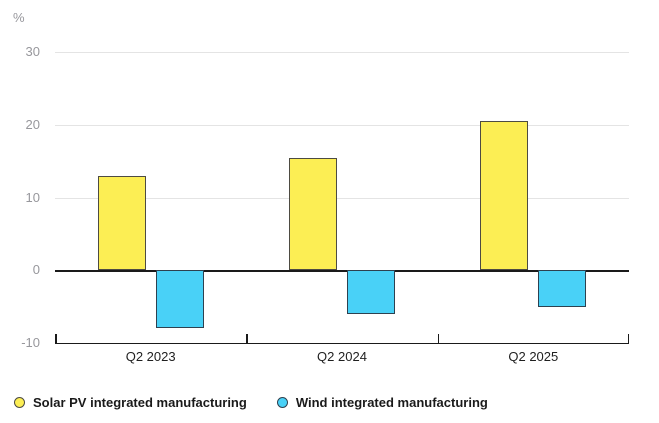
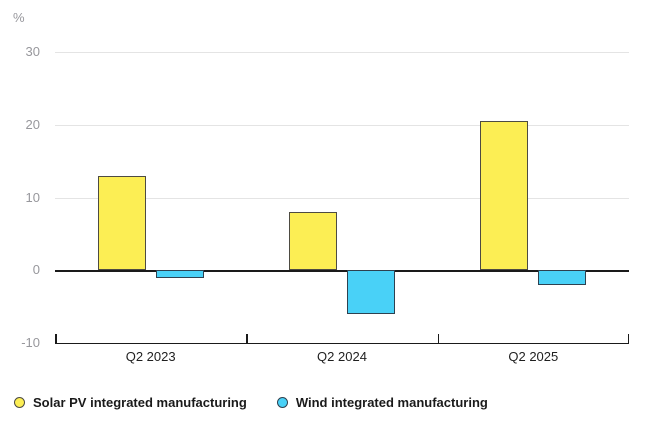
Wind integrated manufacturing/Q2 2023: -8 -> -1
Solar PV integrated manufacturing/Q2 2024: 16 -> 8
Wind integrated manufacturing/Q2 2025: -5 -> -2
